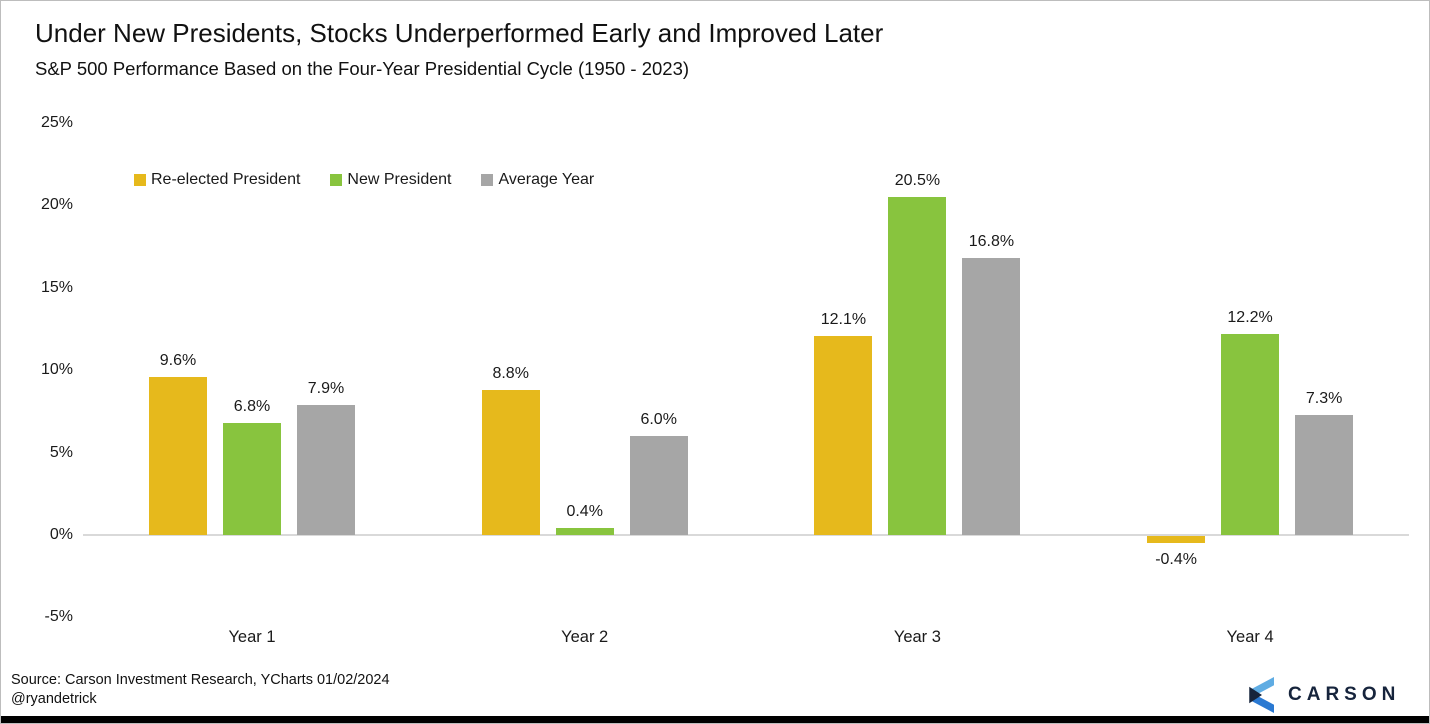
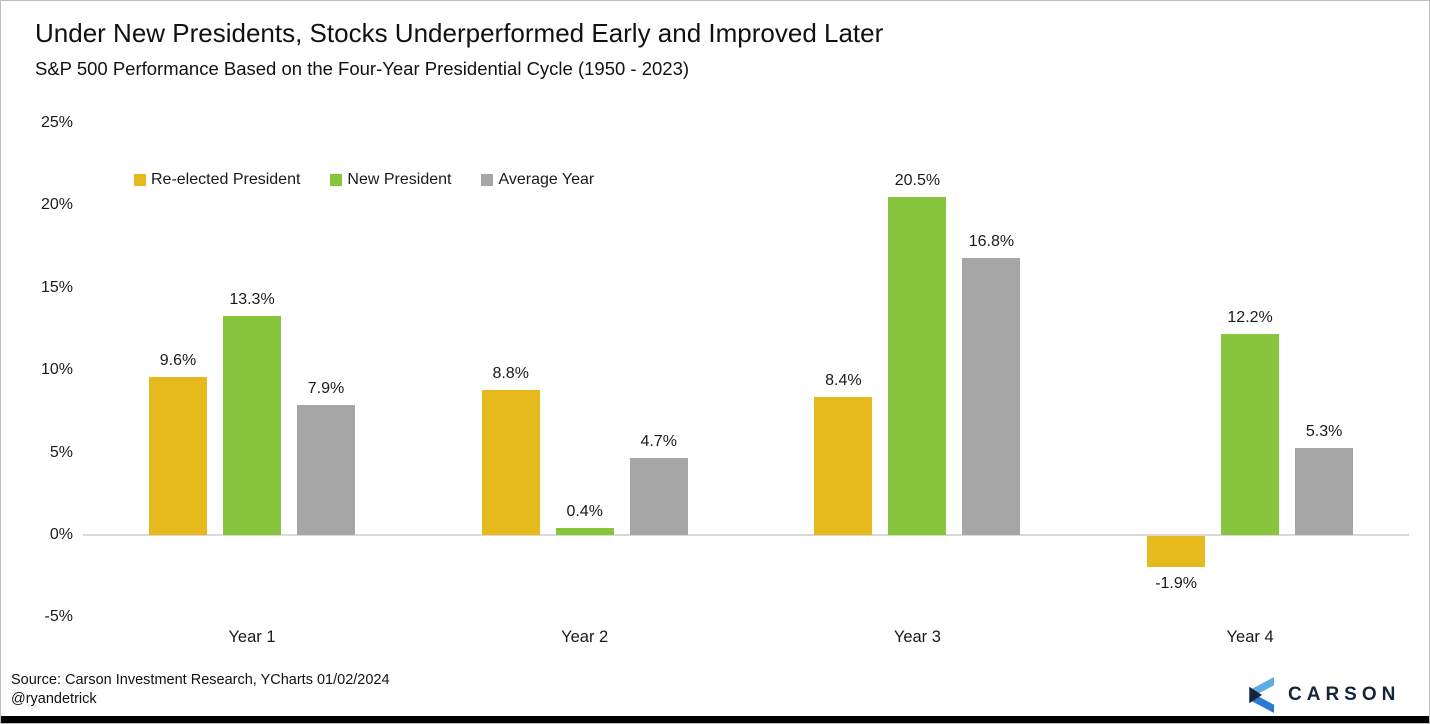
New President/Year 1: 6.8% -> 13.3%
Average Year/Year 2: 6.0% -> 4.7%
Re-elected President/Year 3: 12.1% -> 8.4%
Re-elected President/Year 4: -0.4% -> -1.9%
Average Year/Year 4: 7.3% -> 5.3%
